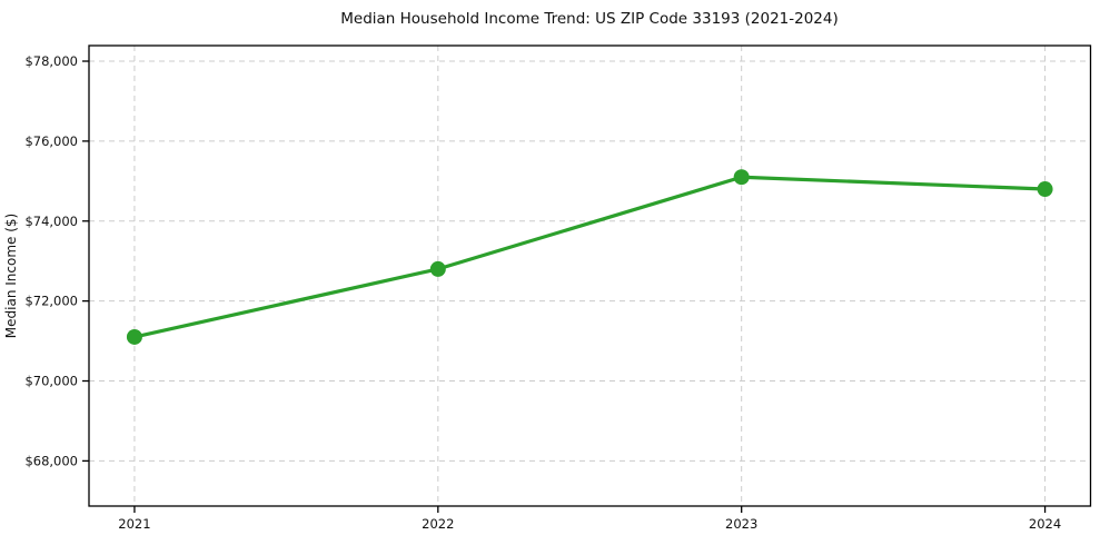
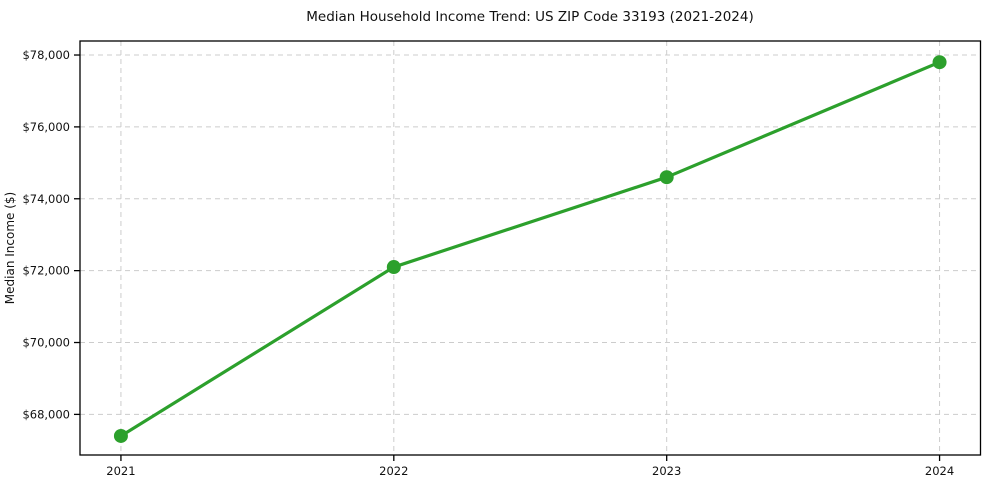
2021: $71100 -> $67400
2022: $72800 -> $72100
2023: $75100 -> $74600
2024: $74800 -> $77800
